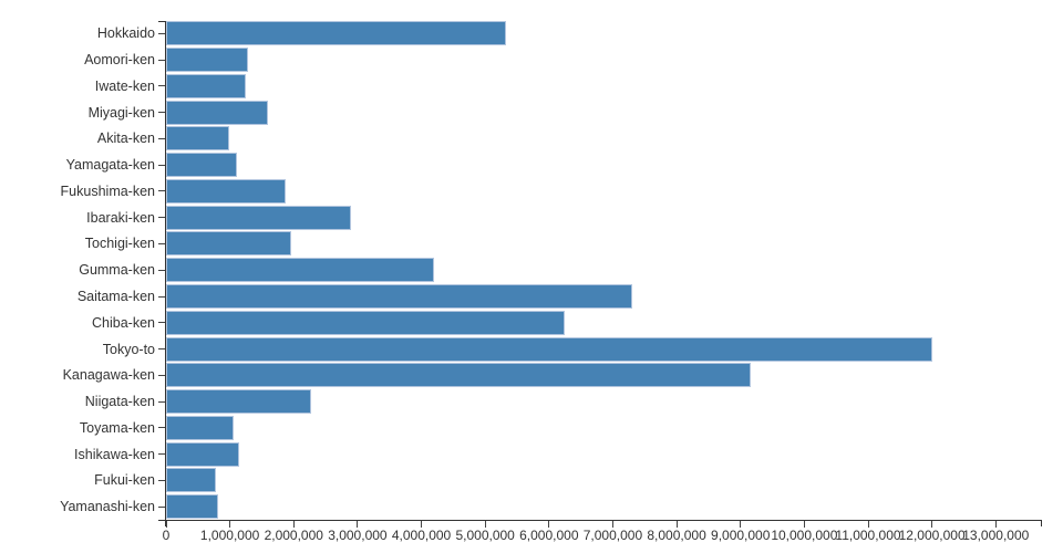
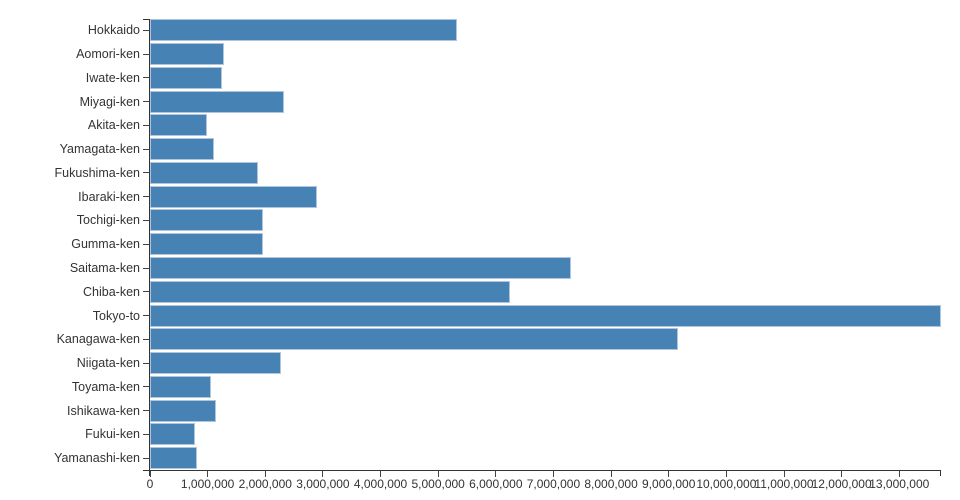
Miyagi-ken: 1600000 -> 2300000
Gumma-ken: 4200000 -> 2000000
Tokyo-to: 12000000 -> 13700000
